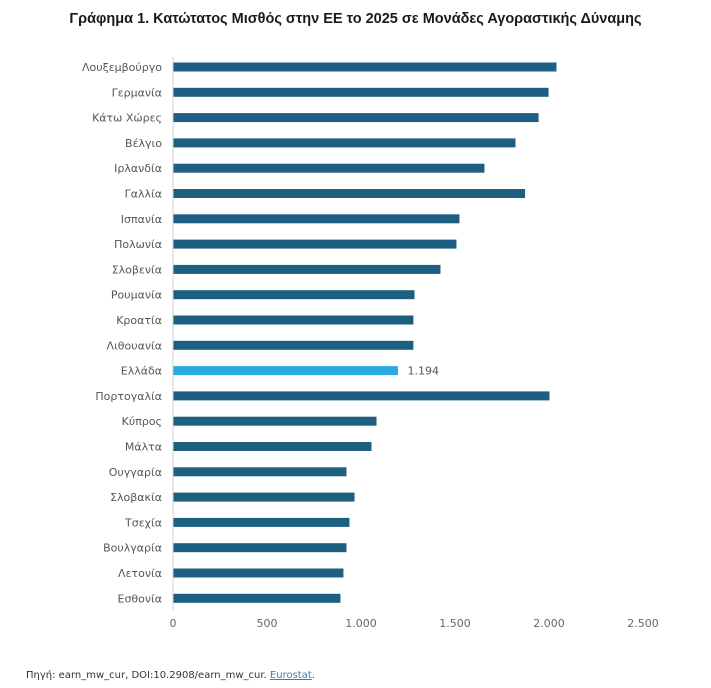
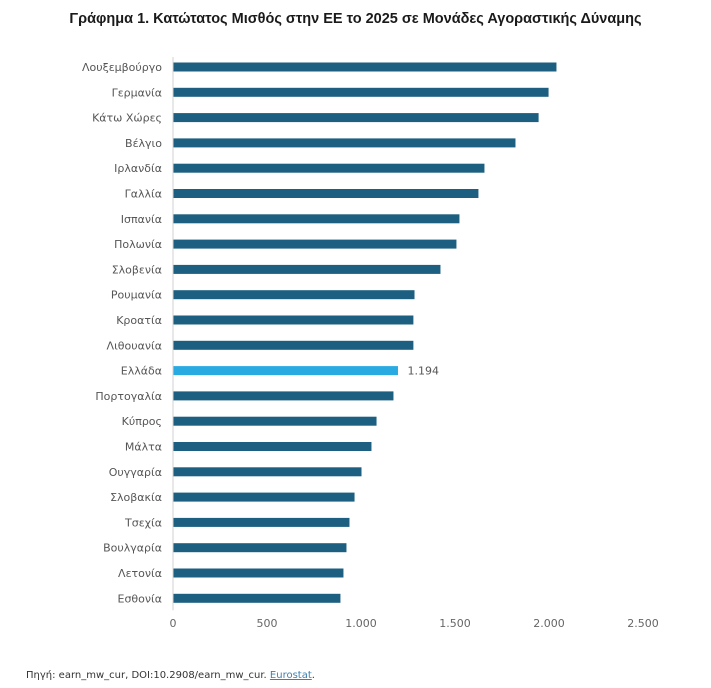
Γαλλία: 1870 -> 1620
Πορτογαλία: 2000 -> 1170
Ουγγαρία: 920 -> 1000
